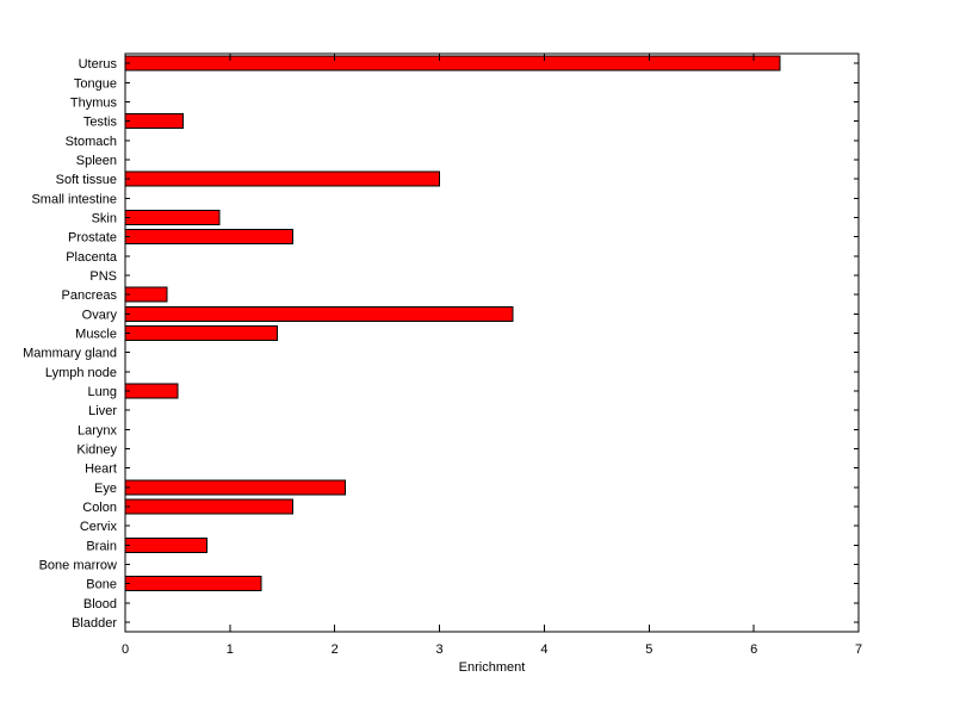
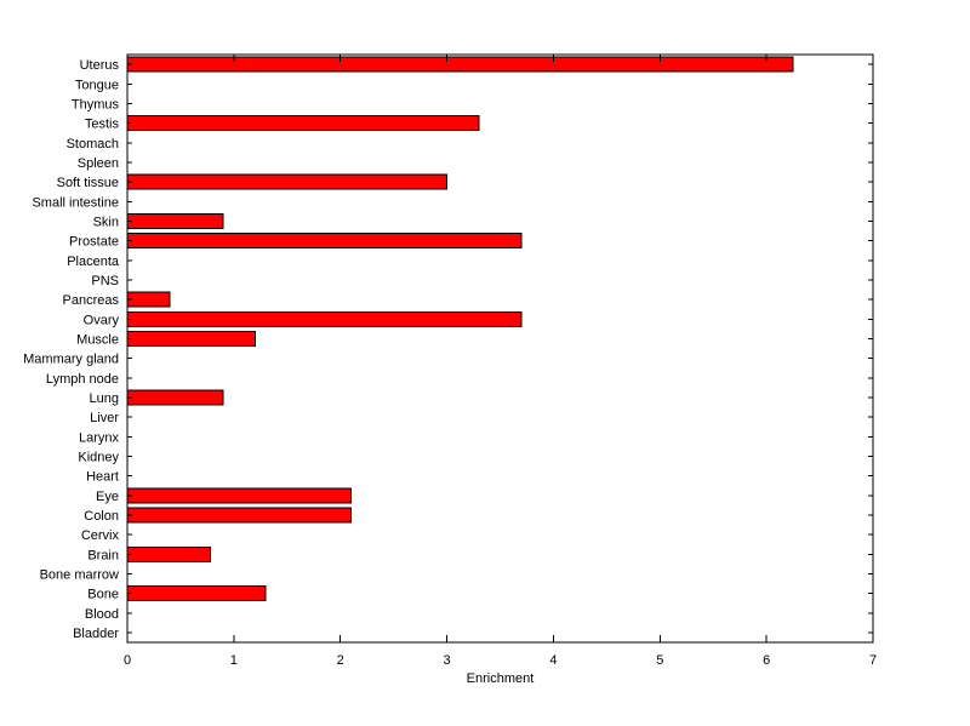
Testis: 0.6 -> 3.3
Prostate: 1.6 -> 3.7
Muscle: 1.4 -> 1.2
Lung: 0.5 -> 0.9
Colon: 1.6 -> 2.1
